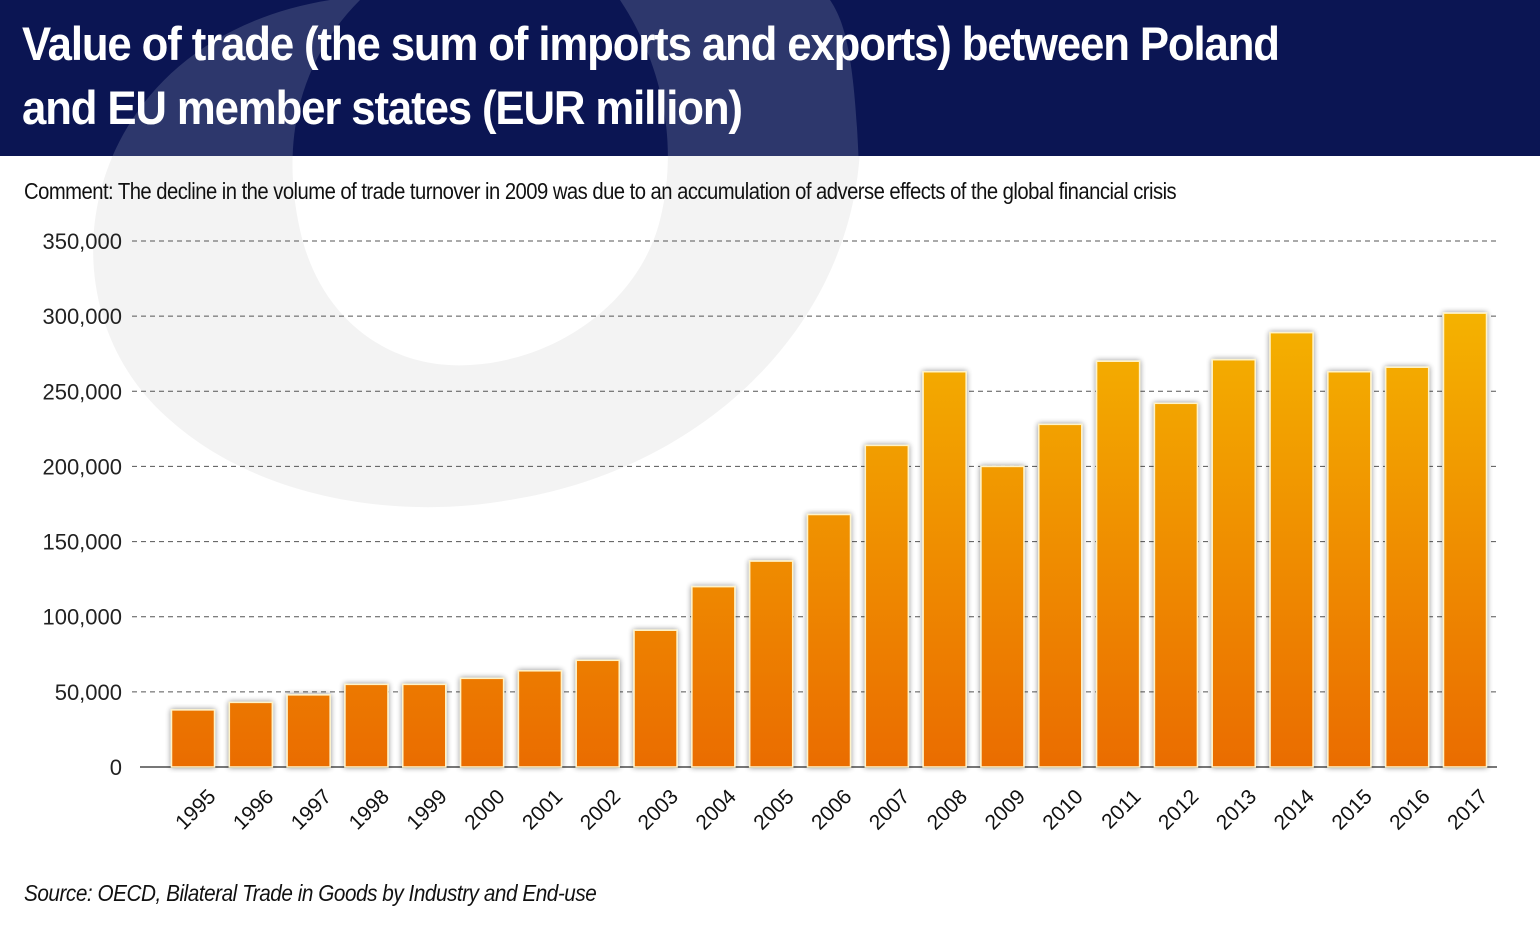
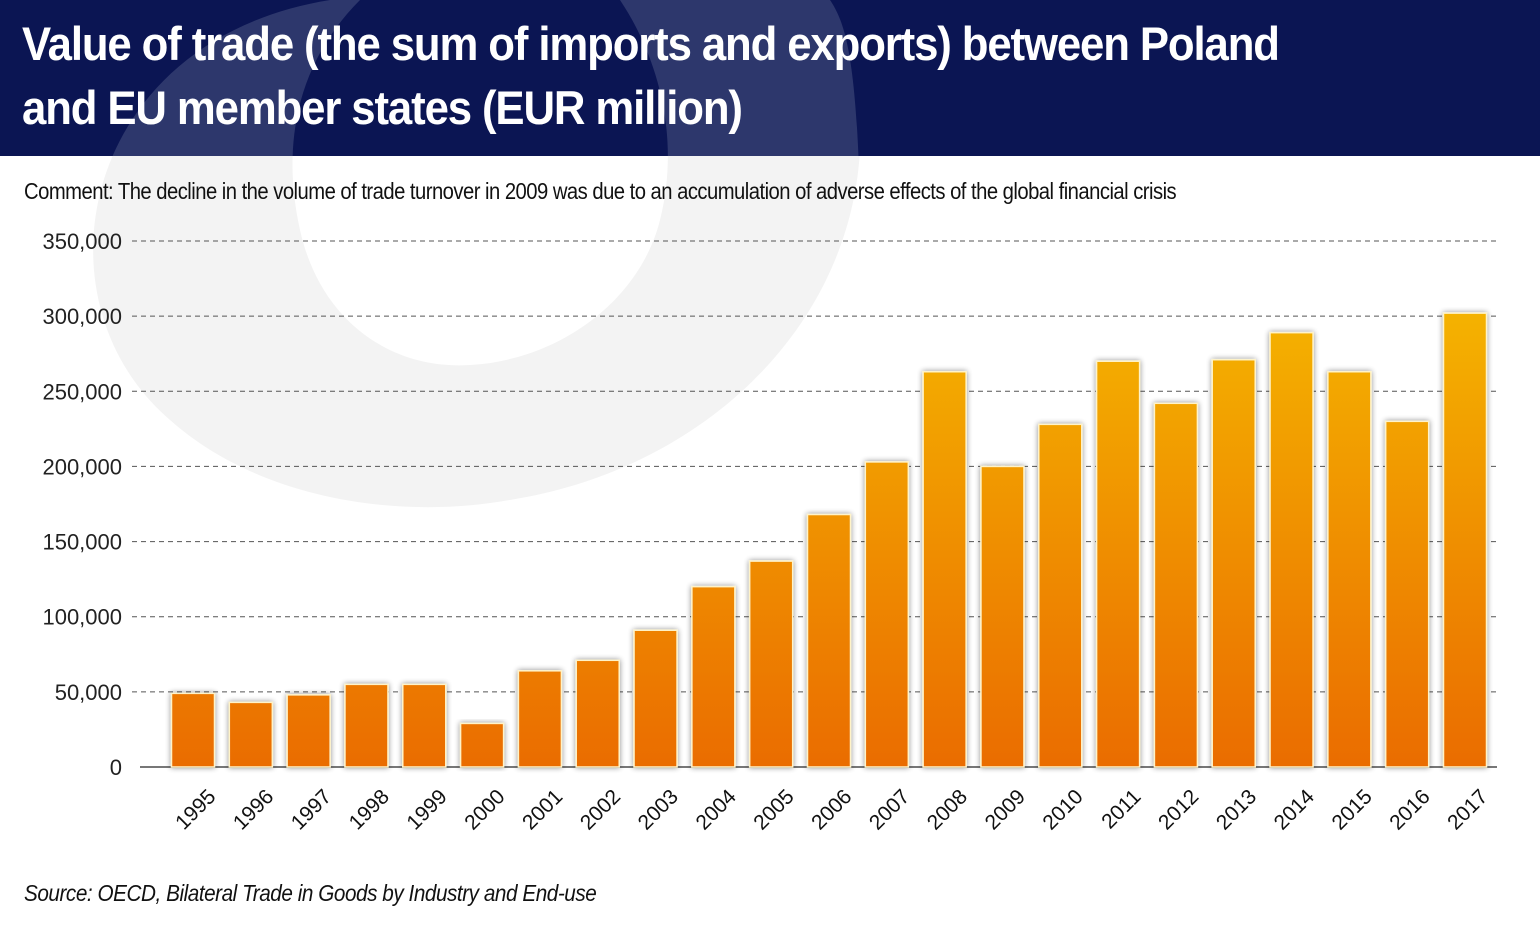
1995: 38000 -> 49000
2000: 59000 -> 29000
2007: 214000 -> 203000
2016: 266000 -> 230000
